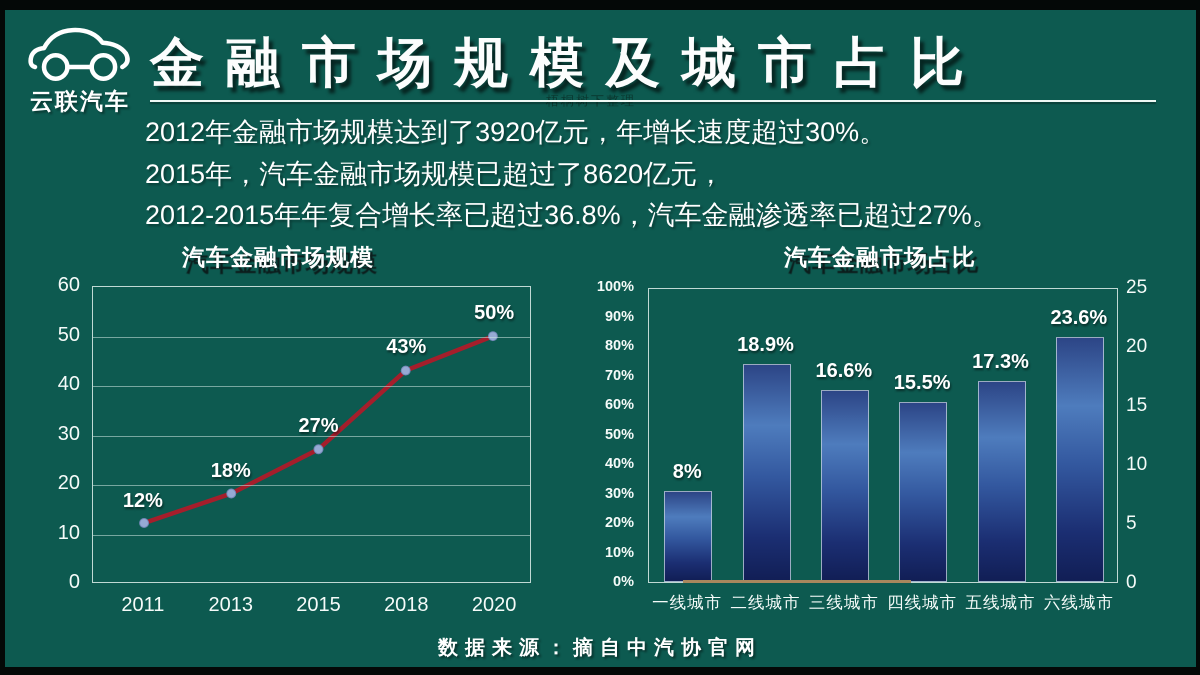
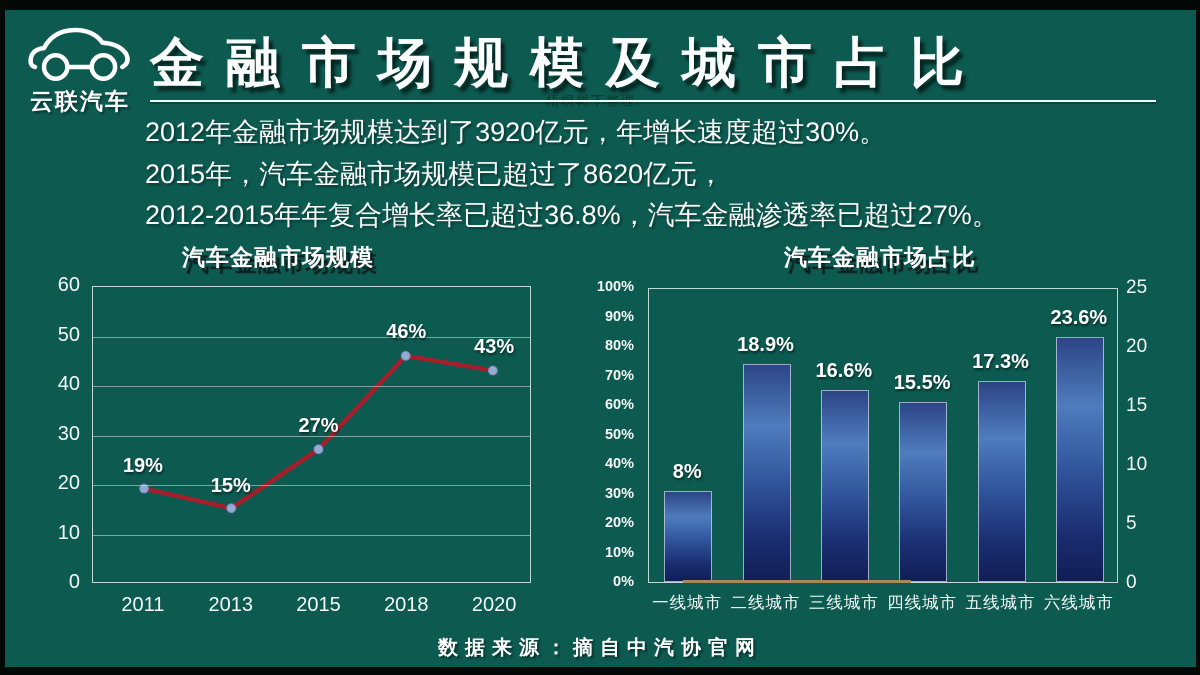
汽车金融市场规模/2011: 12% -> 19%
汽车金融市场规模/2013: 18% -> 15%
汽车金融市场规模/2018: 43% -> 46%
汽车金融市场规模/2020: 50% -> 43%
